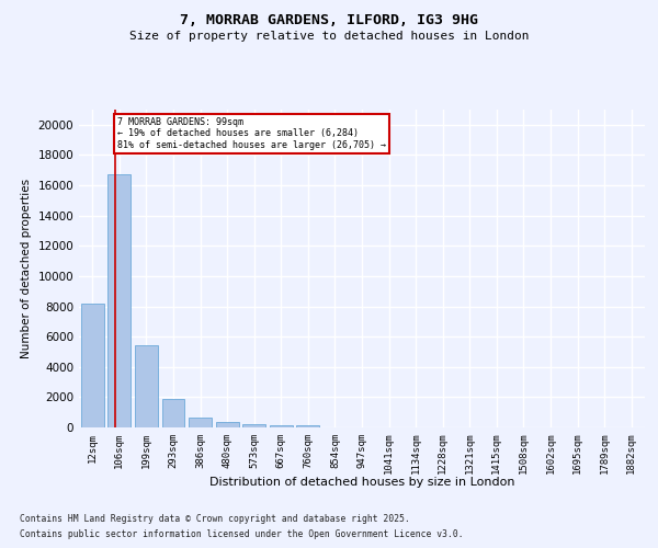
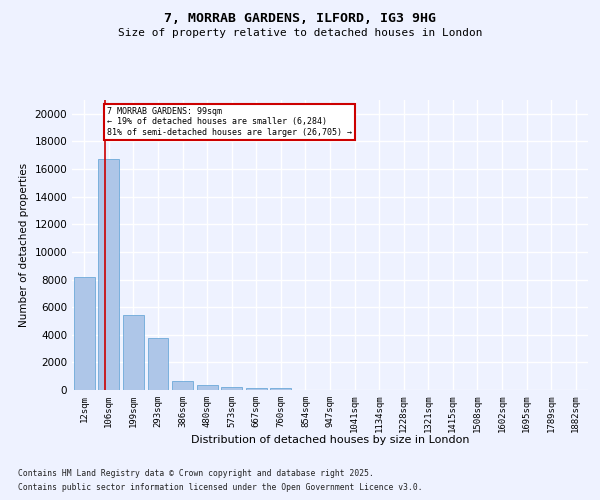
293sqm: 1800 -> 3800
